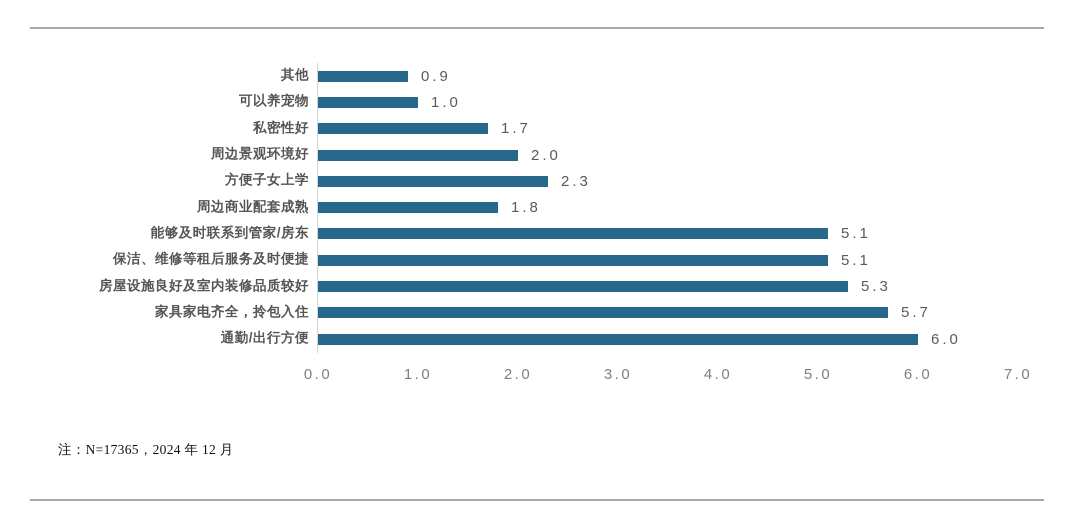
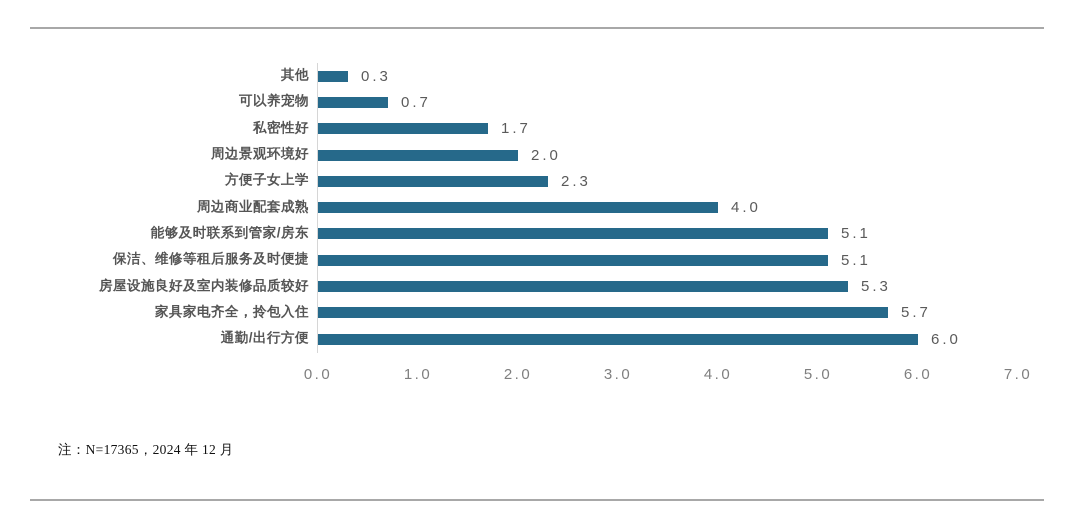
其他: 0.9 -> 0.3
可以养宠物: 1.0 -> 0.7
周边商业配套成熟: 1.8 -> 4.0
